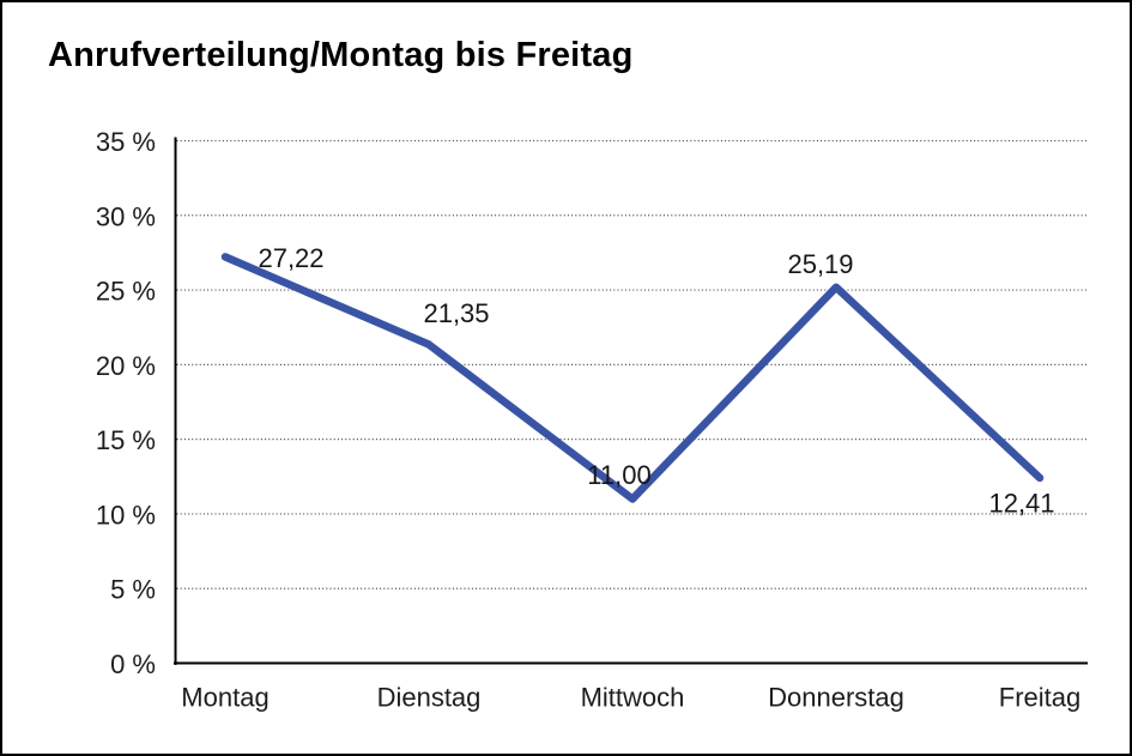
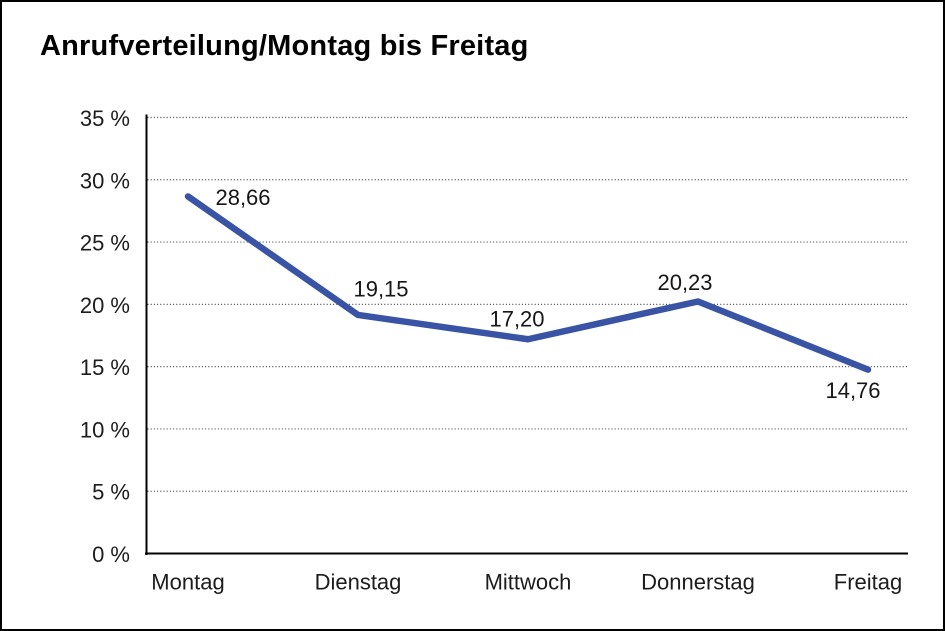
Montag: 27,22 -> 28,66
Dienstag: 21,35 -> 19,15
Mittwoch: 11,00 -> 17,20
Donnerstag: 25,19 -> 20,23
Freitag: 12,41 -> 14,76
